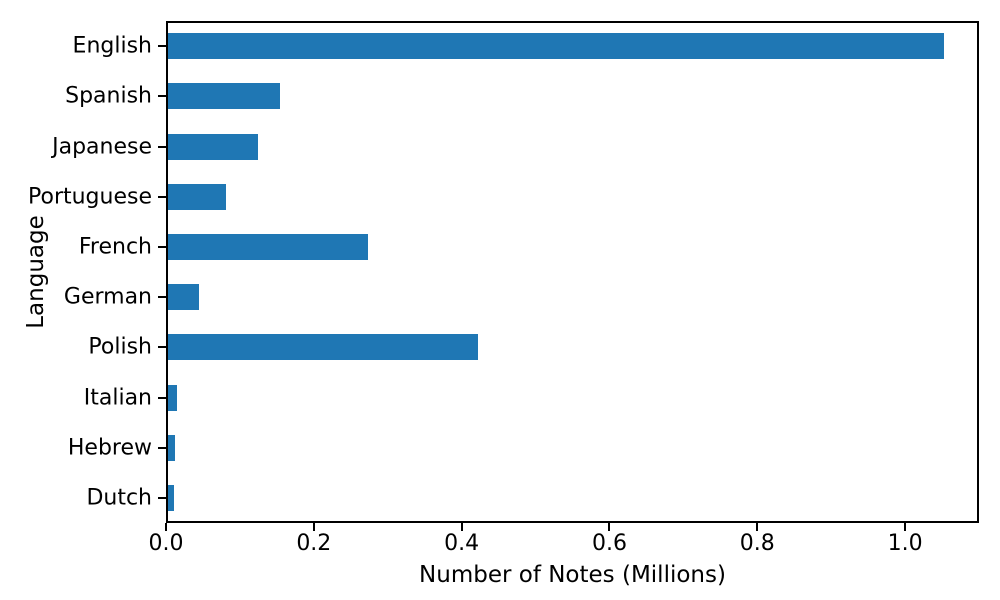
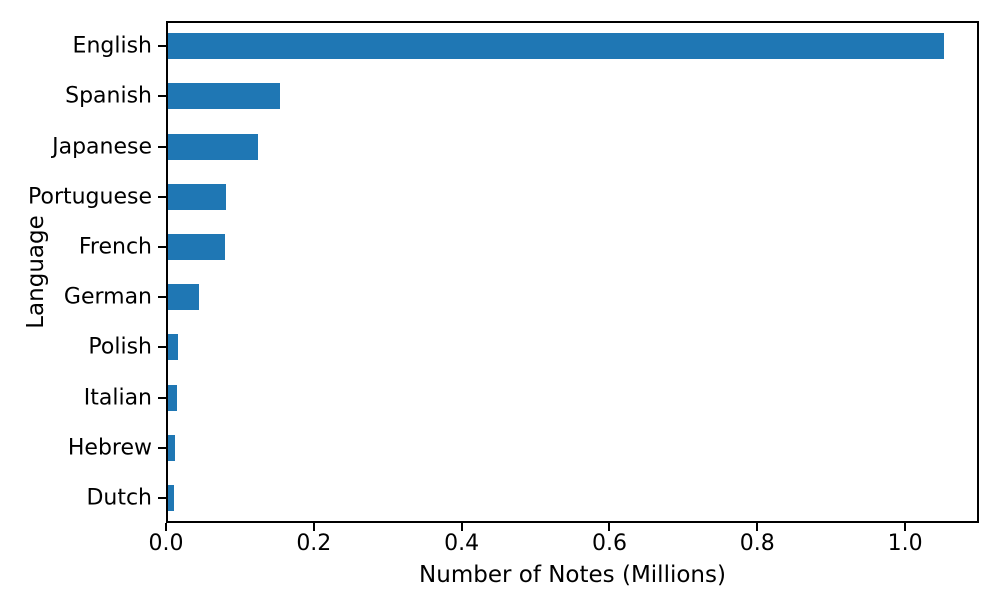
French: 0.27 -> 0.08
Polish: 0.42 -> 0.01
